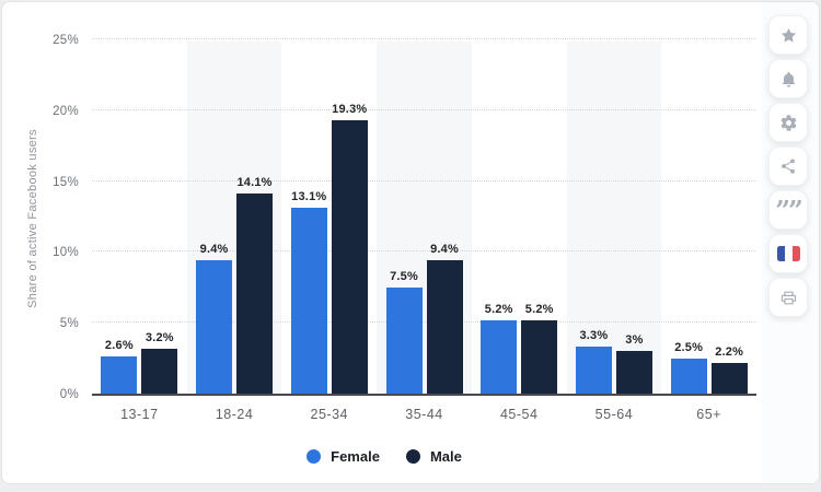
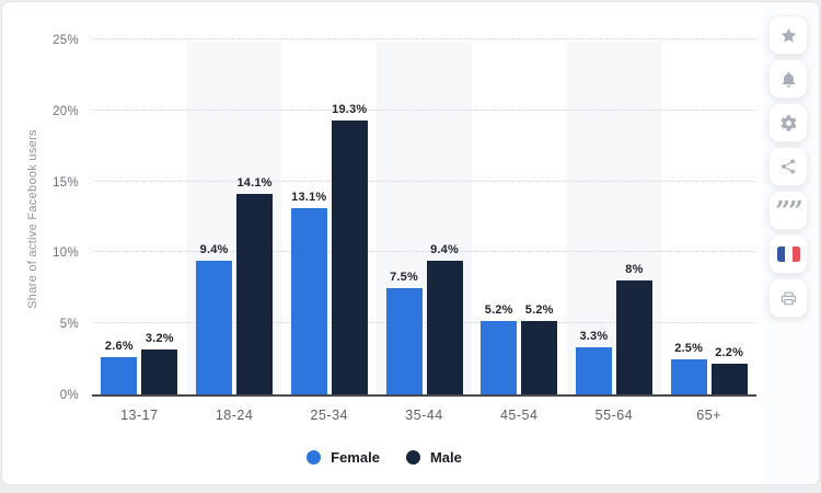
Male/55-64: 3% -> 8%
